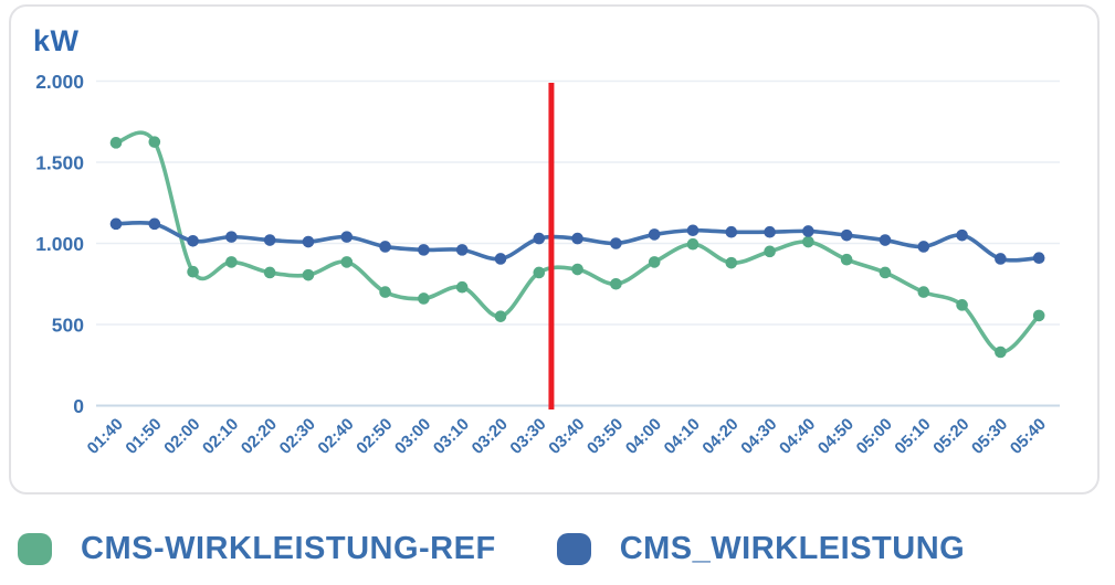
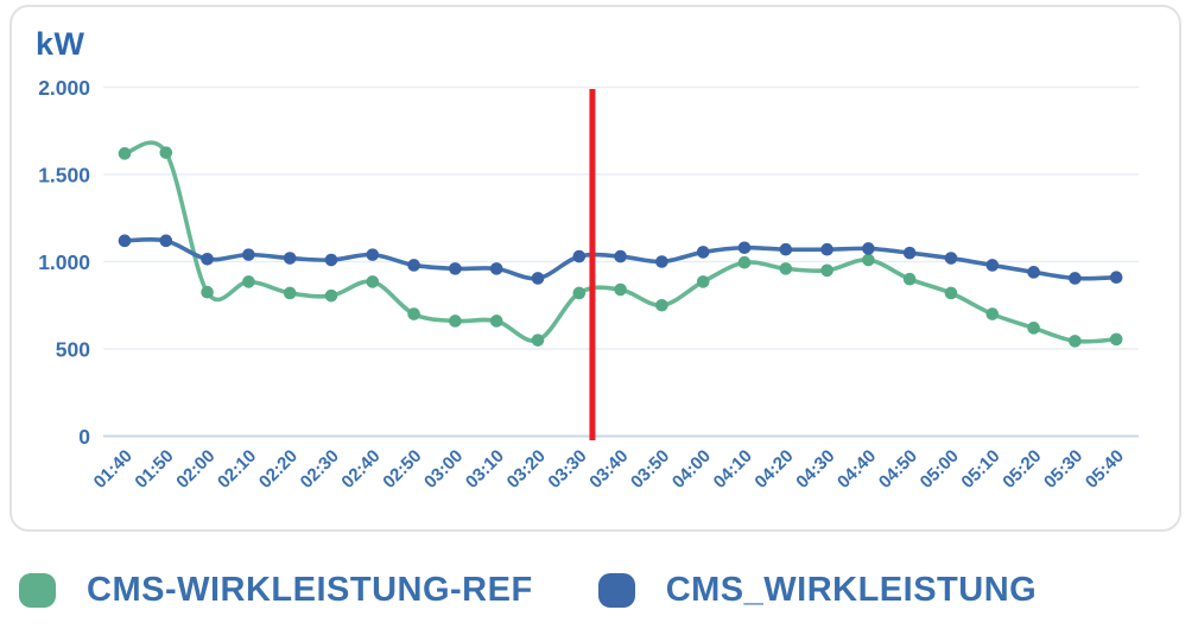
CMS-WIRKLEISTUNG-REF/03:10: 730 -> 660
CMS-WIRKLEISTUNG-REF/04:20: 880 -> 960
CMS_WIRKLEISTUNG/05:20: 1050 -> 940
CMS-WIRKLEISTUNG-REF/05:30: 330 -> 540
